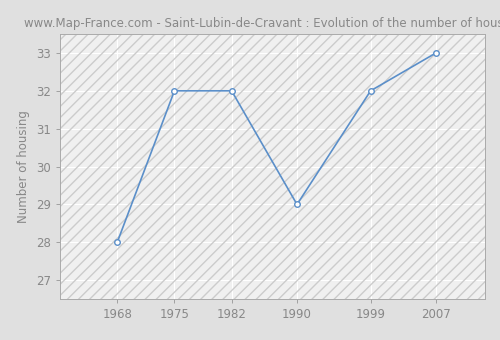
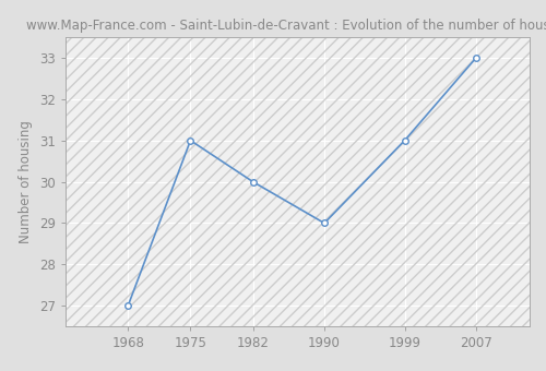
1968: 28 -> 27
1975: 32 -> 31
1982: 32 -> 30
1999: 32 -> 31
